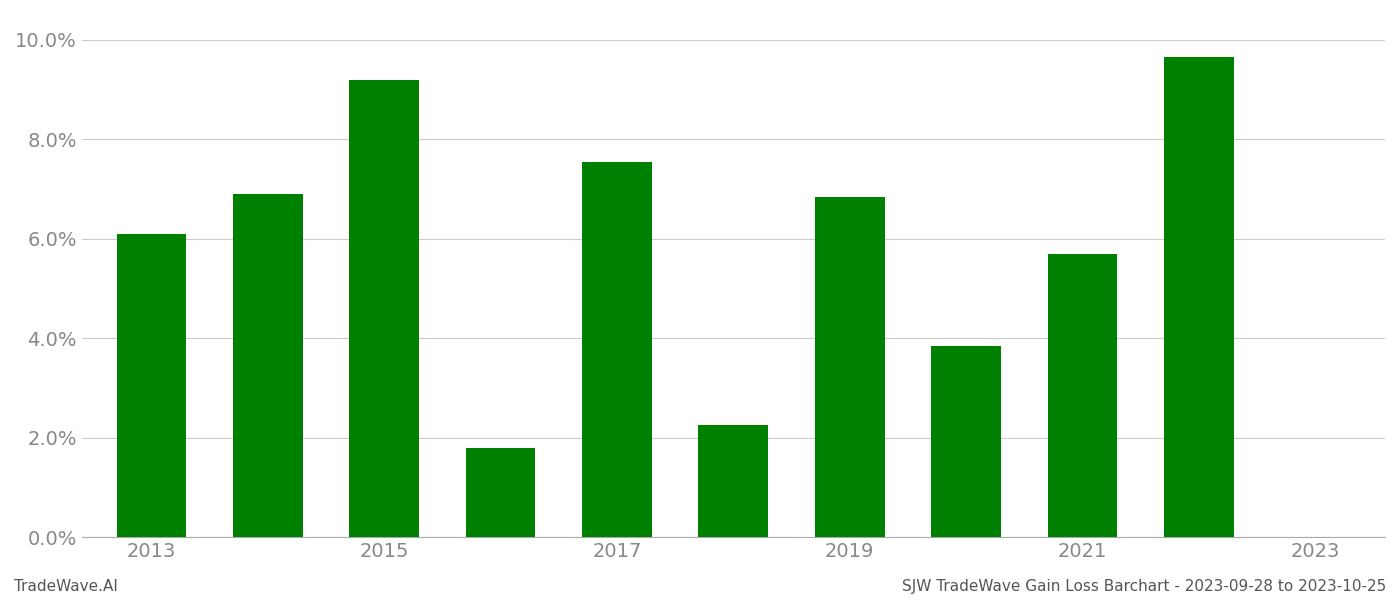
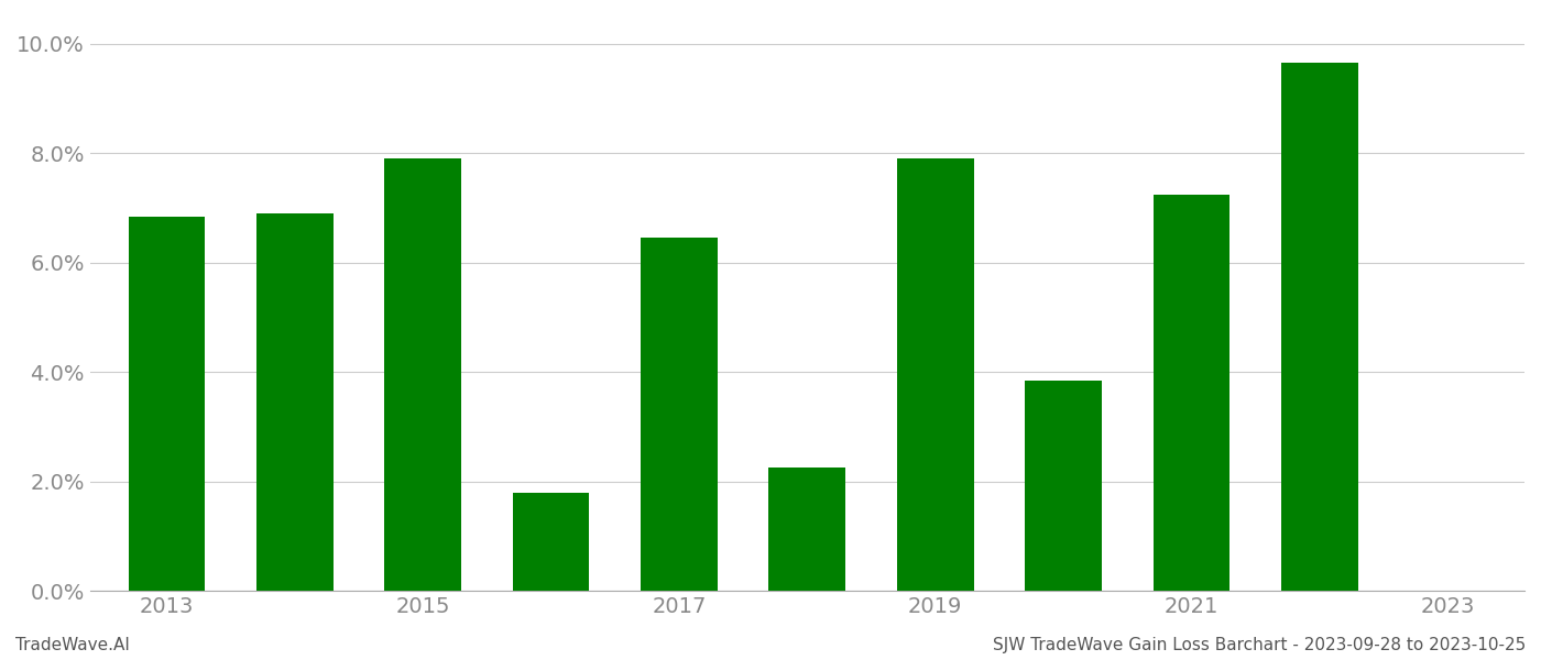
2013: 6.10% -> 6.85%
2015: 9.20% -> 7.90%
2017: 7.55% -> 6.45%
2019: 6.85% -> 7.90%
2021: 5.70% -> 7.25%
